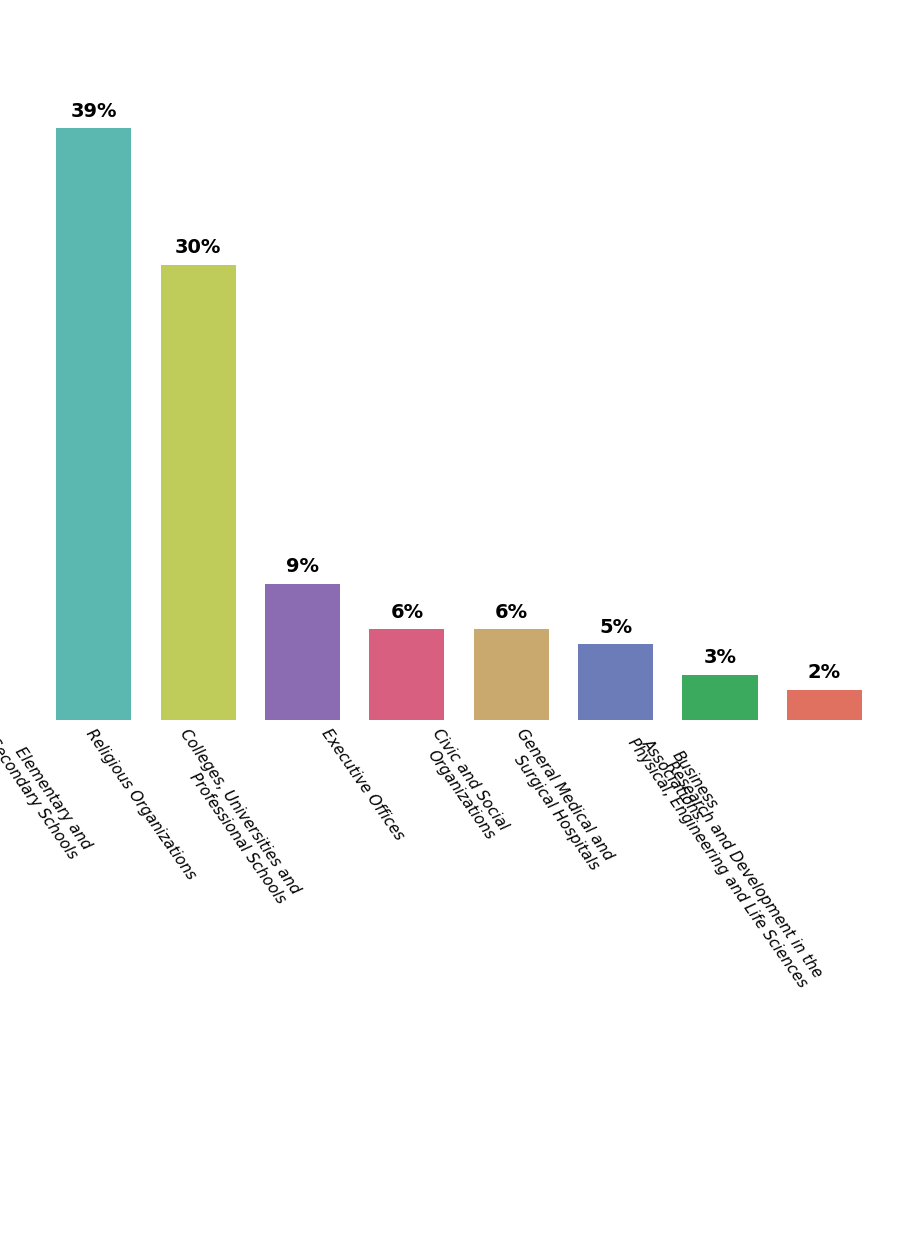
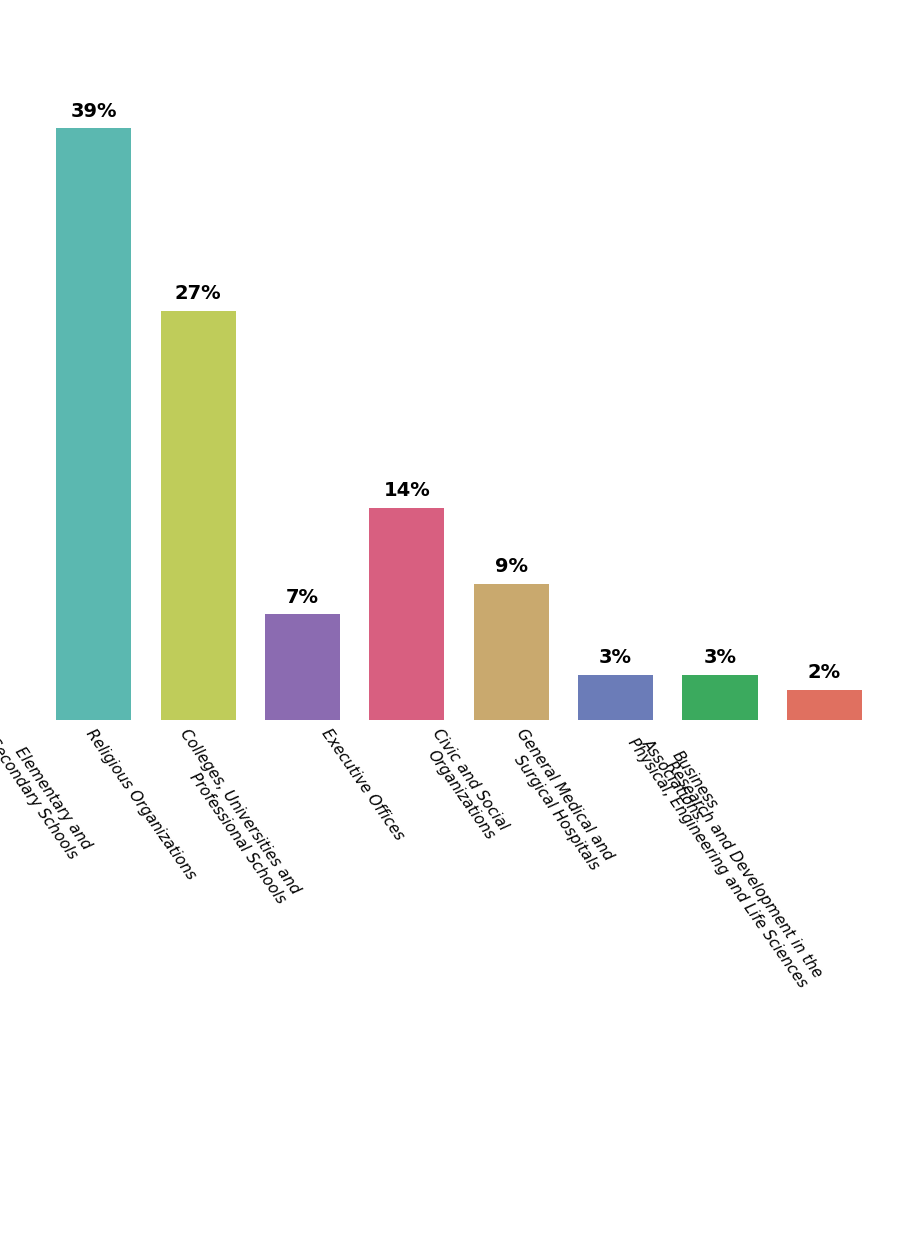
Religious Organizations: 30% -> 27%
Colleges, Universities and Professional Schools: 9% -> 7%
Executive Offices: 6% -> 14%
Civic and Social Organizations: 6% -> 9%
General Medical and Surgical Hospitals: 5% -> 3%
